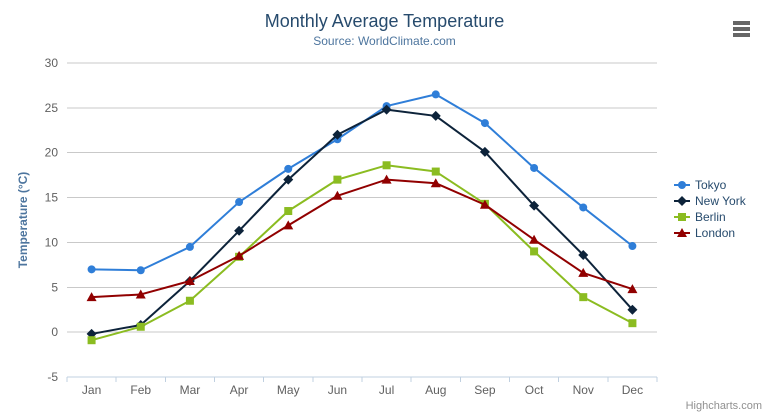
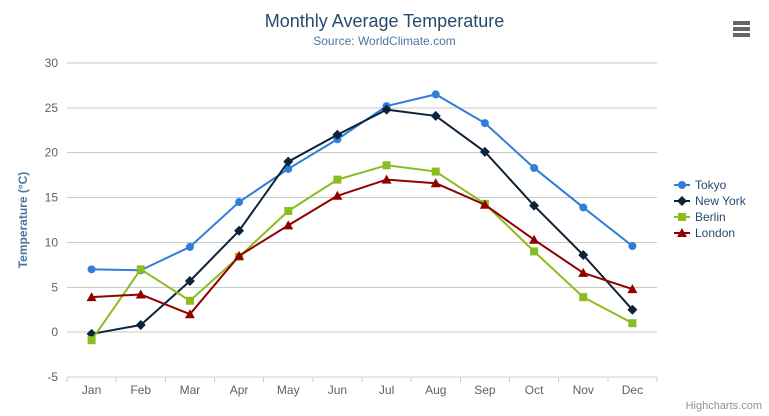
Berlin/Feb: 1 -> 7
London/Mar: 6 -> 2
New York/May: 17 -> 19
